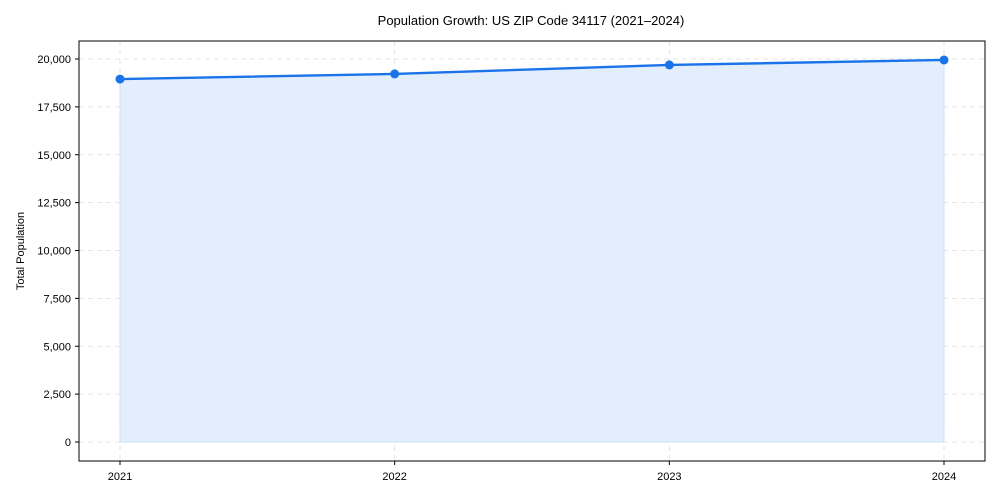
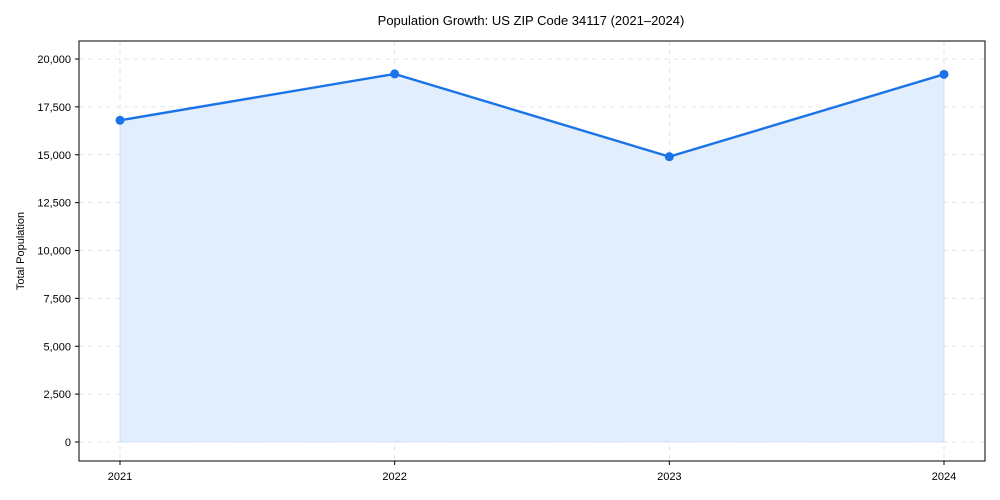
2021: 19000 -> 16800
2023: 19700 -> 14900
2024: 20000 -> 19200
